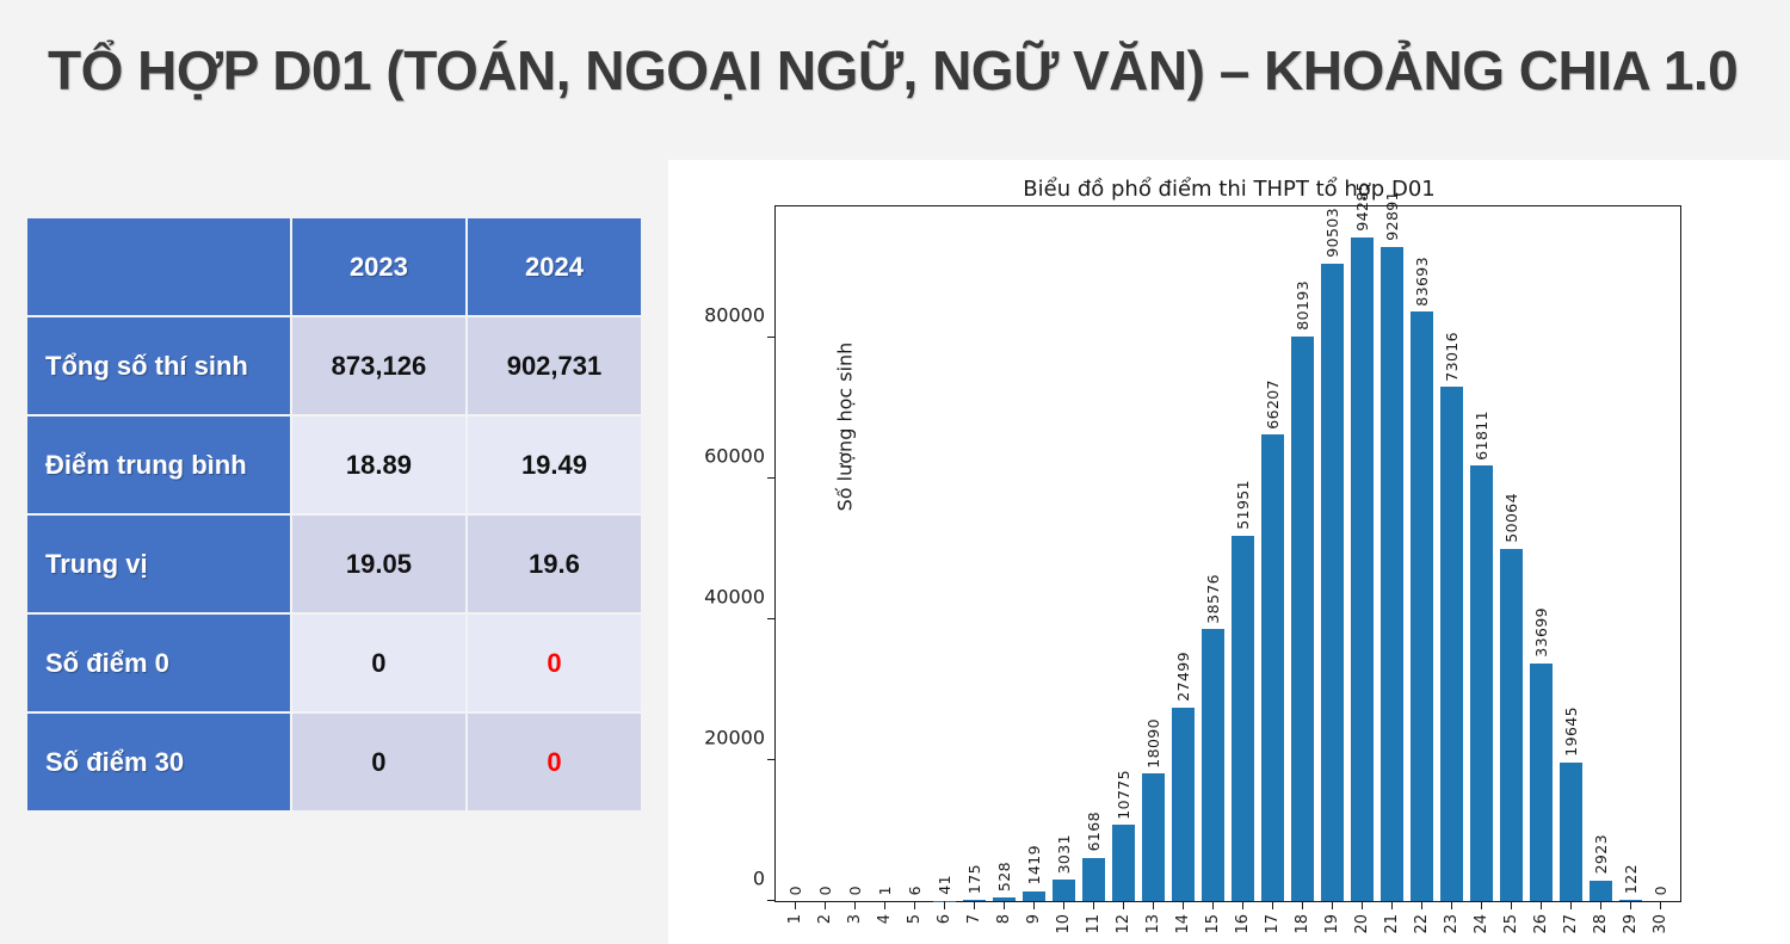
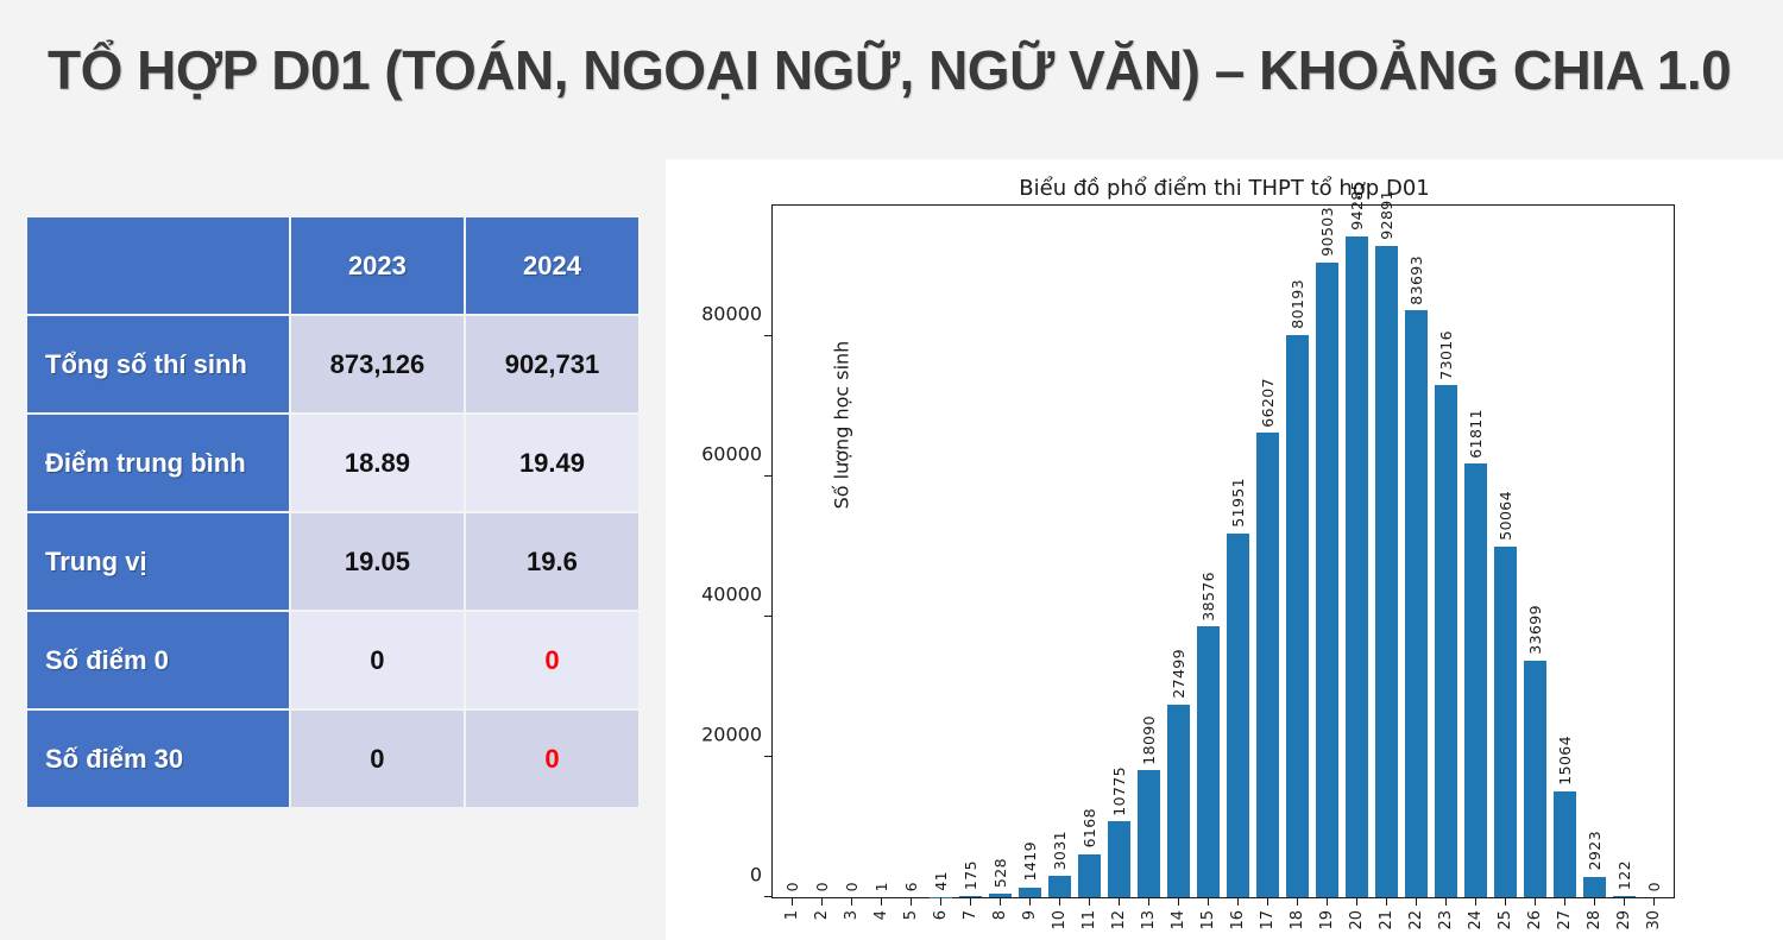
27: 19645 -> 15064
